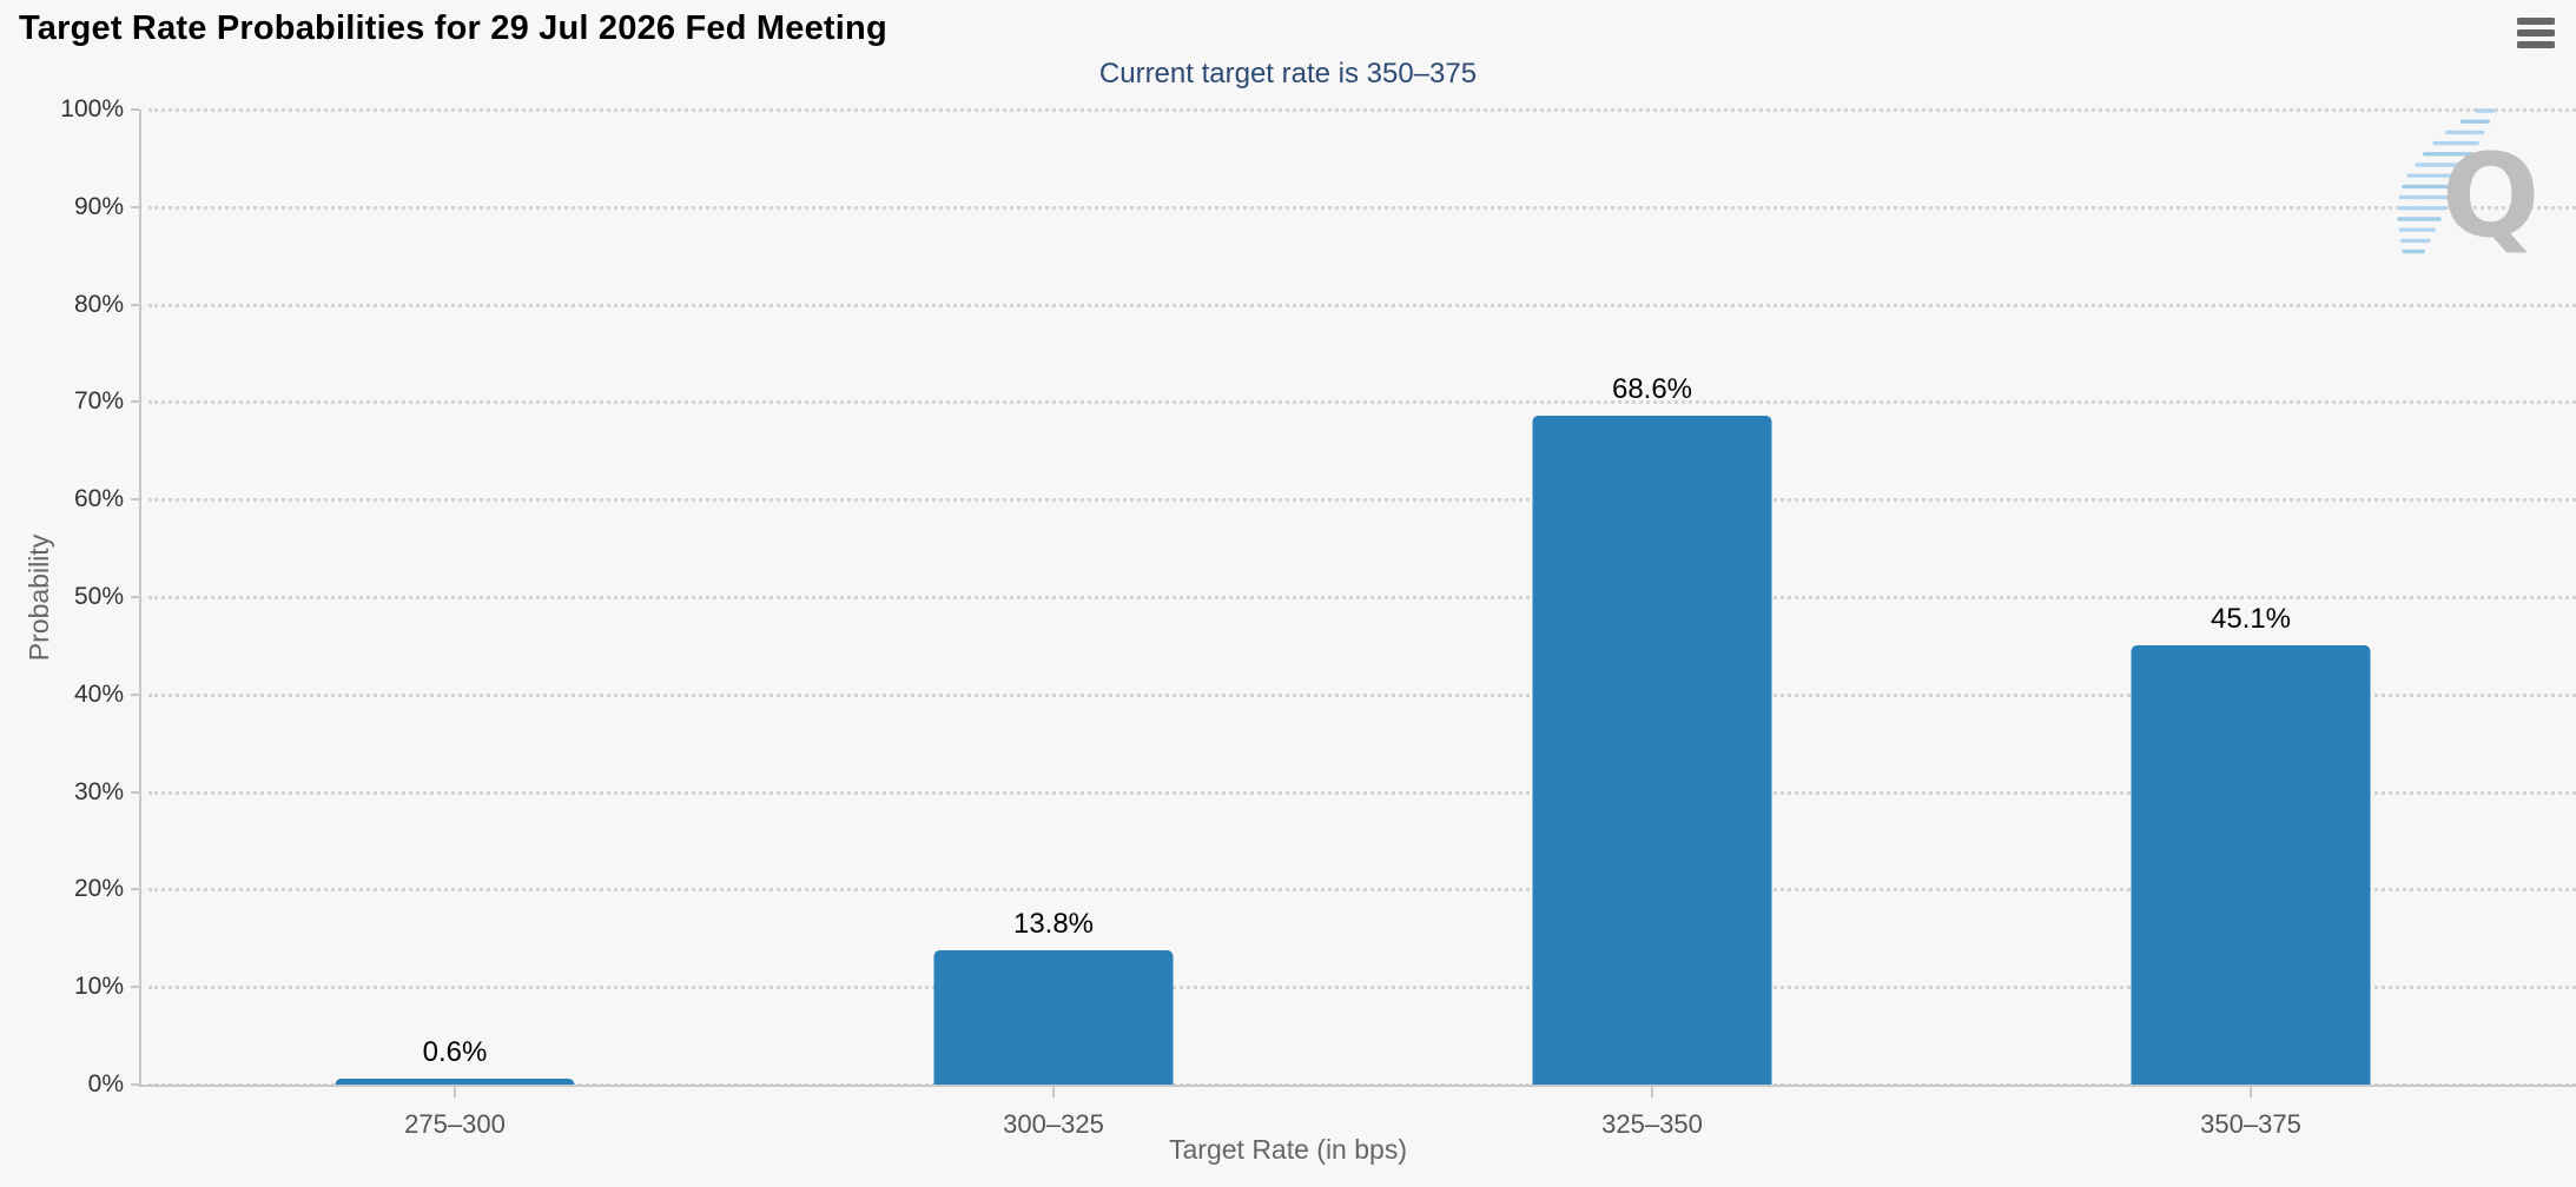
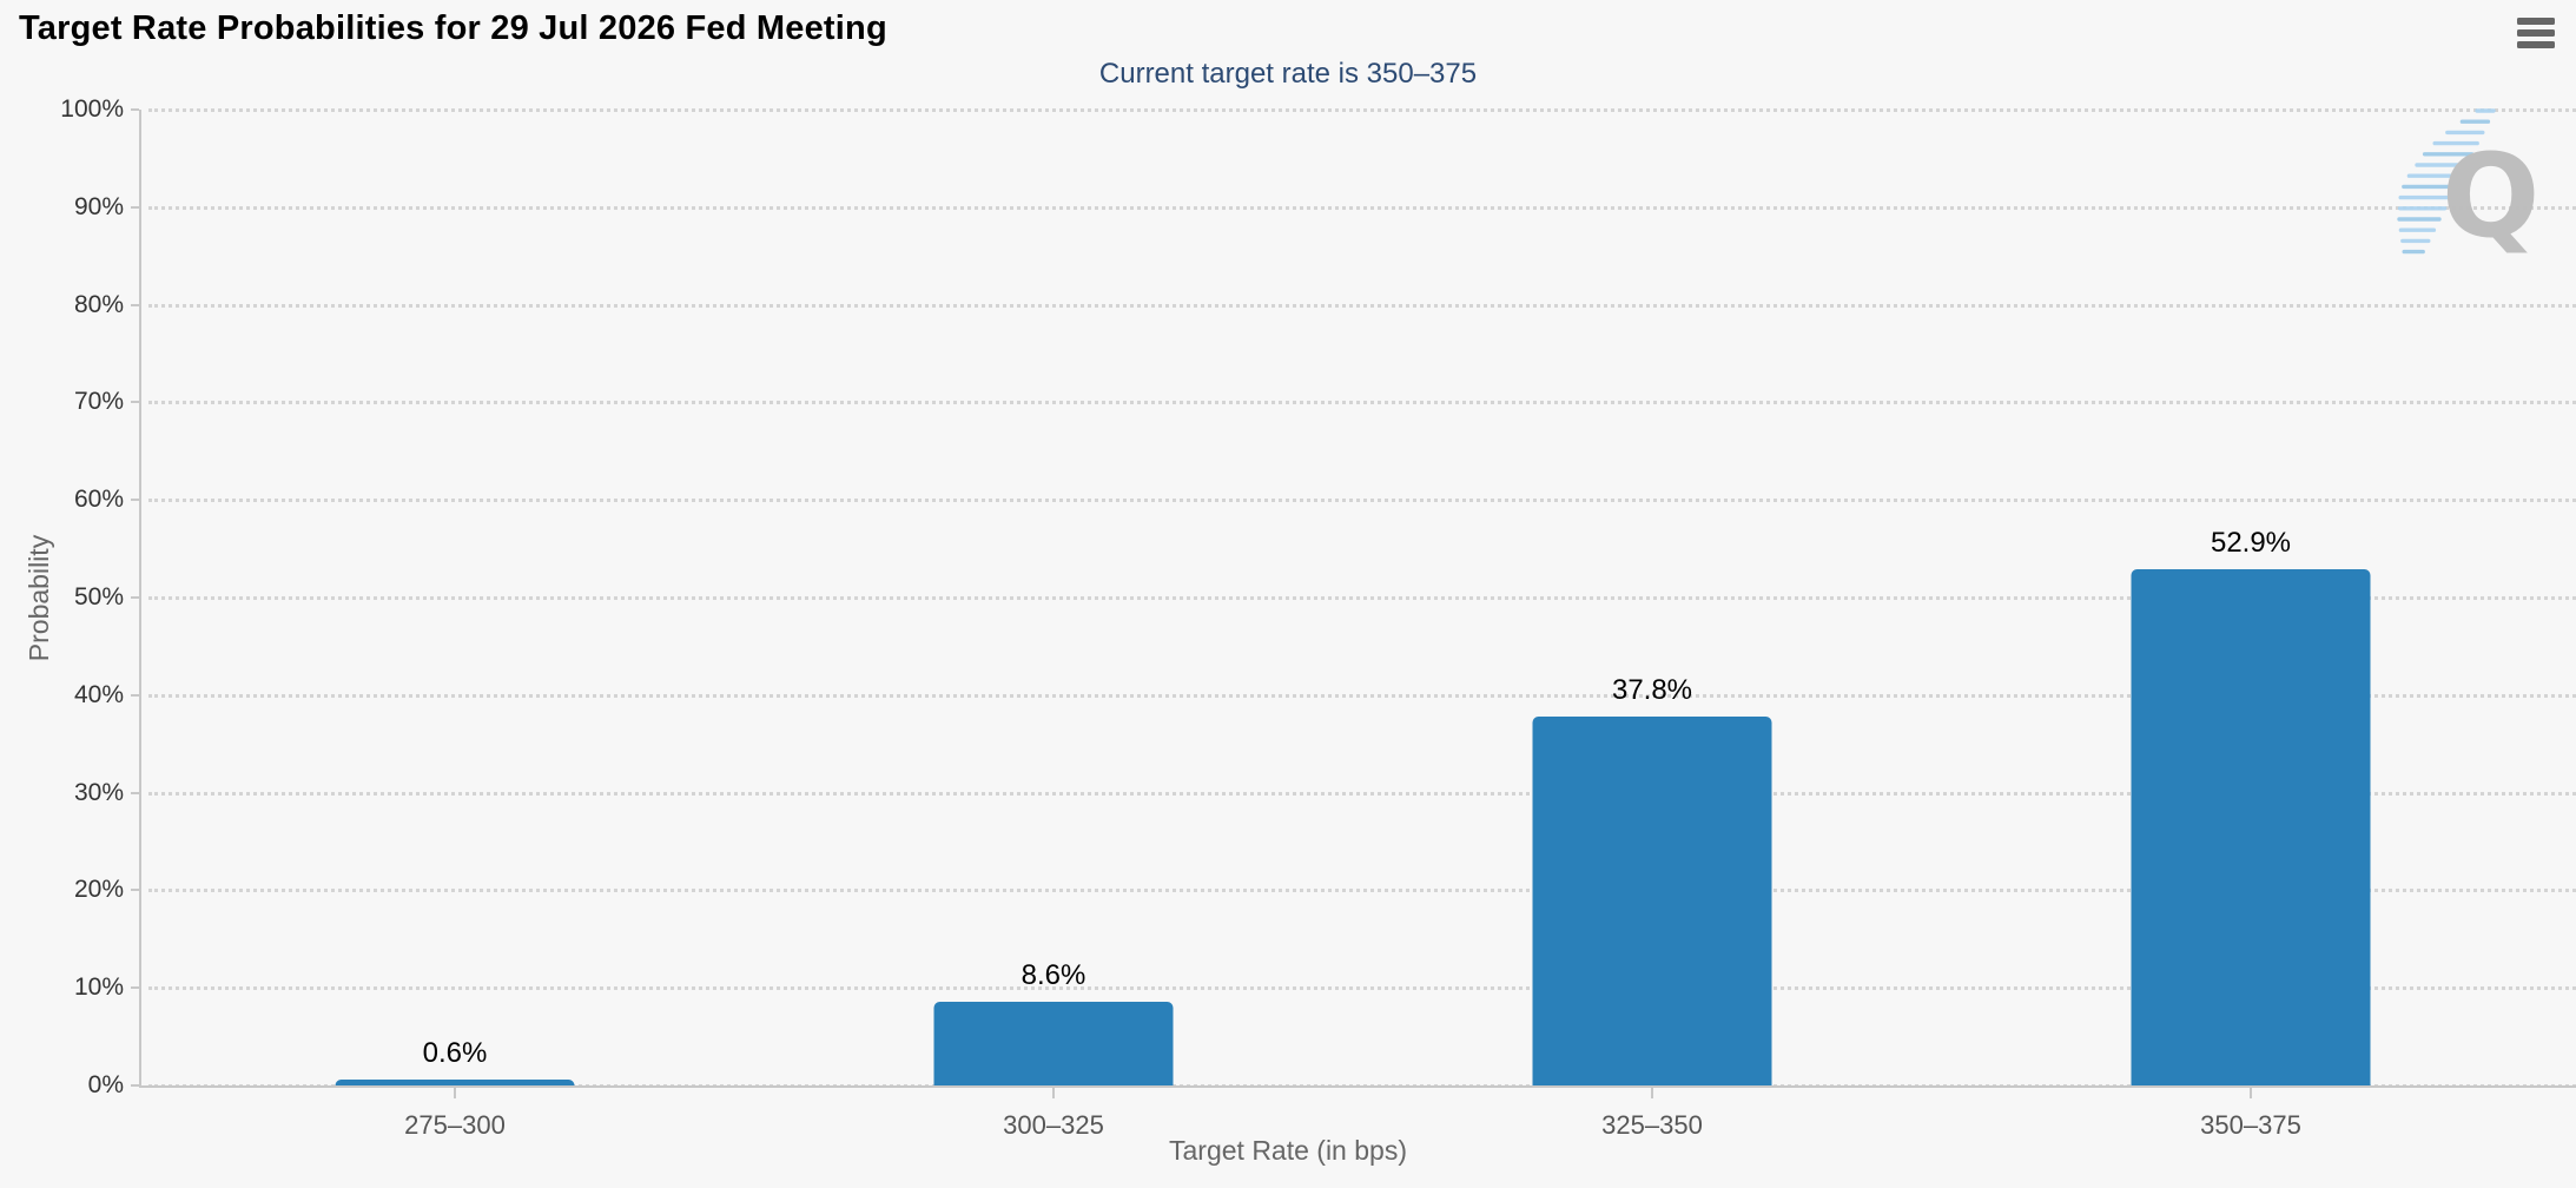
300–325: 13.8% -> 8.6%
325–350: 68.6% -> 37.8%
350–375: 45.1% -> 52.9%
